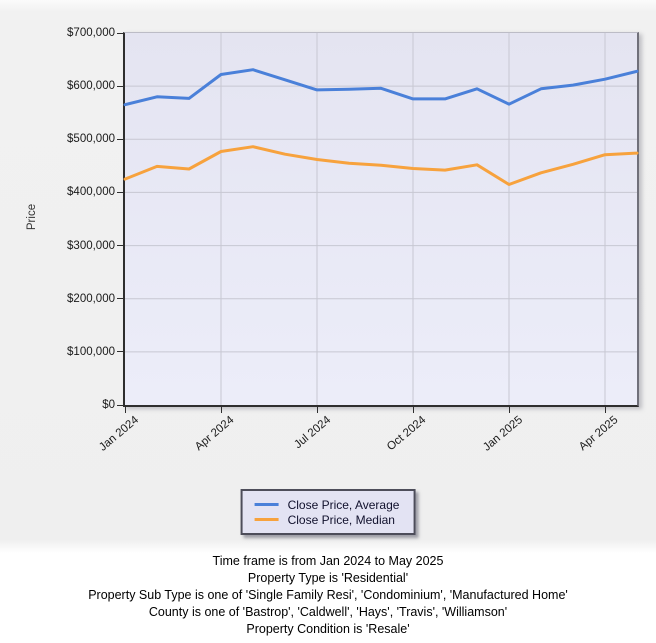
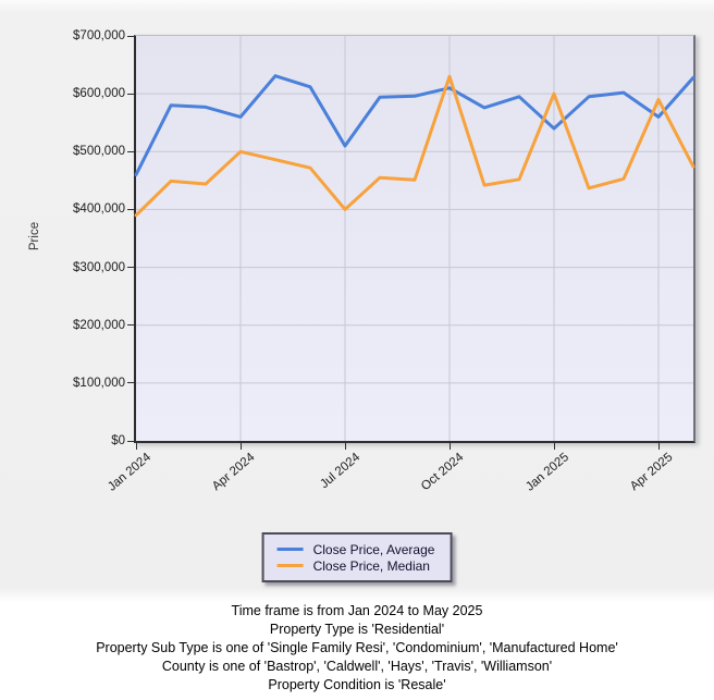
Close Price, Average/Jan 2024: $560000 -> $460000
Close Price, Median/Jan 2024: $420000 -> $390000
Close Price, Average/Apr 2024: $620000 -> $560000
Close Price, Median/Apr 2024: $480000 -> $500000
Close Price, Average/Jul 2024: $590000 -> $510000
Close Price, Median/Jul 2024: $460000 -> $400000
Close Price, Average/Oct 2024: $580000 -> $610000
Close Price, Median/Oct 2024: $440000 -> $630000
Close Price, Average/Jan 2025: $570000 -> $540000
Close Price, Median/Jan 2025: $420000 -> $600000
Close Price, Average/Apr 2025: $610000 -> $560000
Close Price, Median/Apr 2025: $470000 -> $590000
